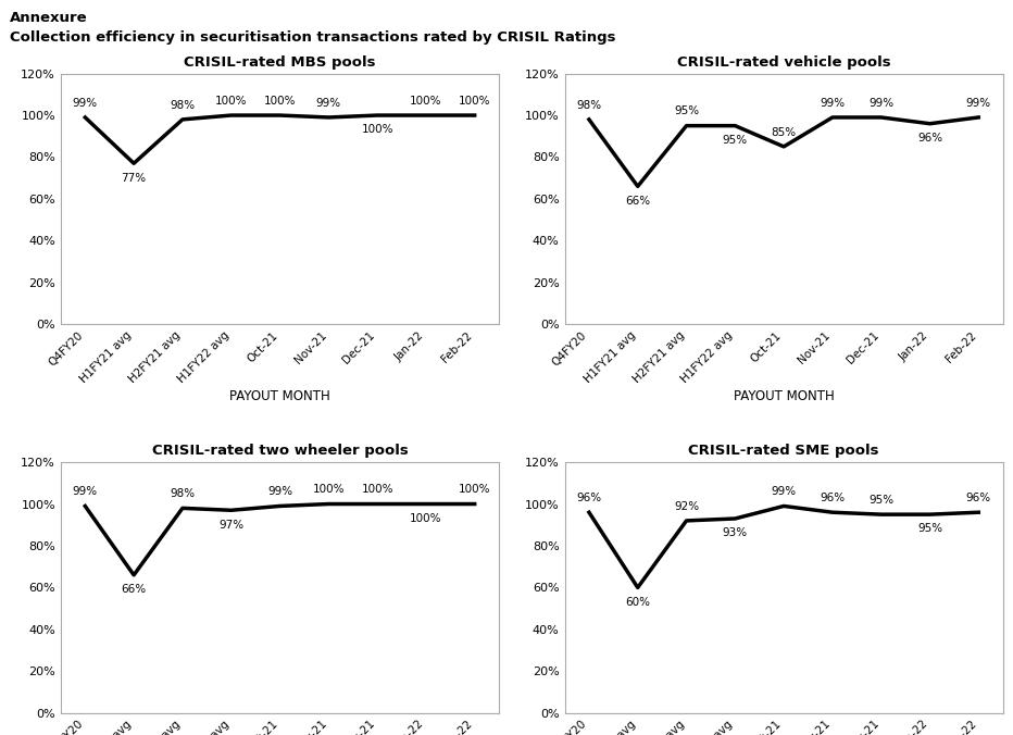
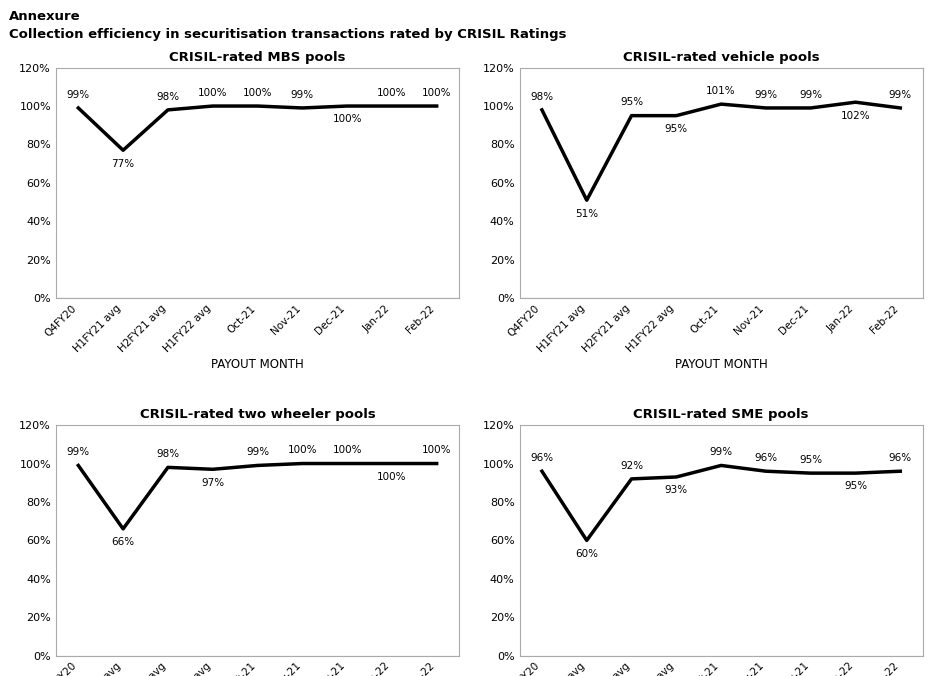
CRISIL-rated vehicle pools/H1FY21 avg: 66% -> 51%
CRISIL-rated vehicle pools/Oct-21: 85% -> 101%
CRISIL-rated vehicle pools/Jan-22: 96% -> 102%
